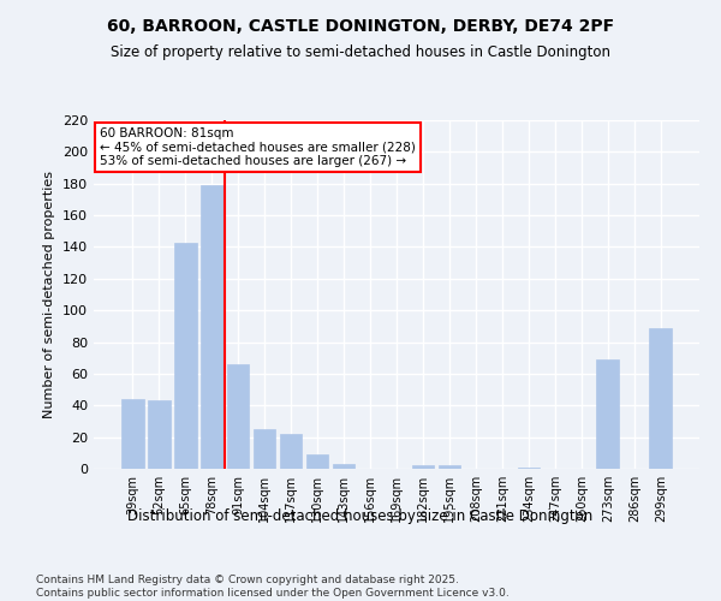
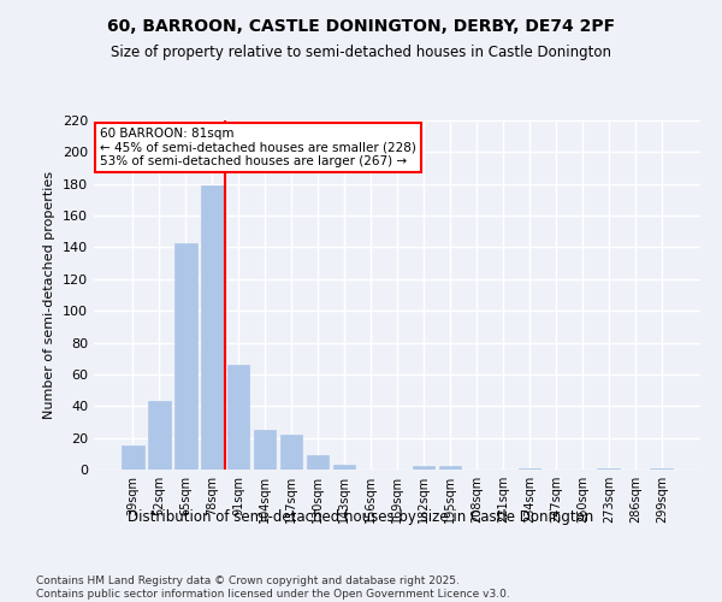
39sqm: 44 -> 15
273sqm: 69 -> 1
299sqm: 89 -> 1
